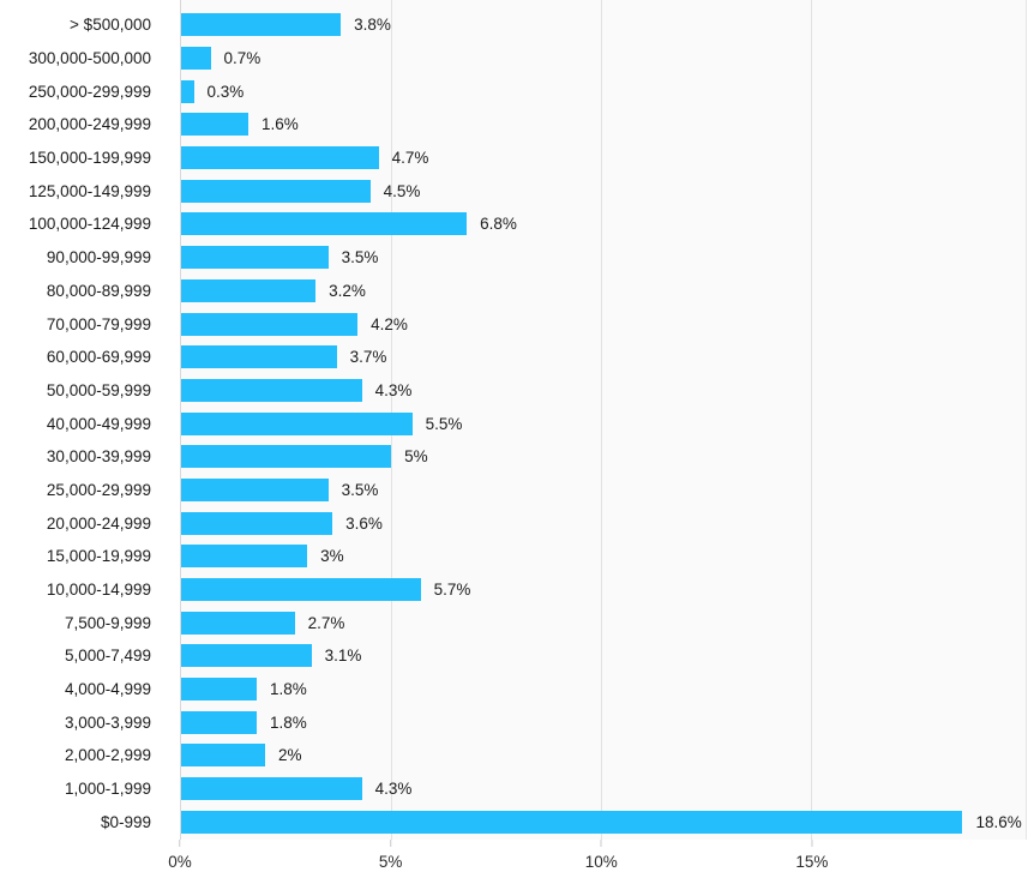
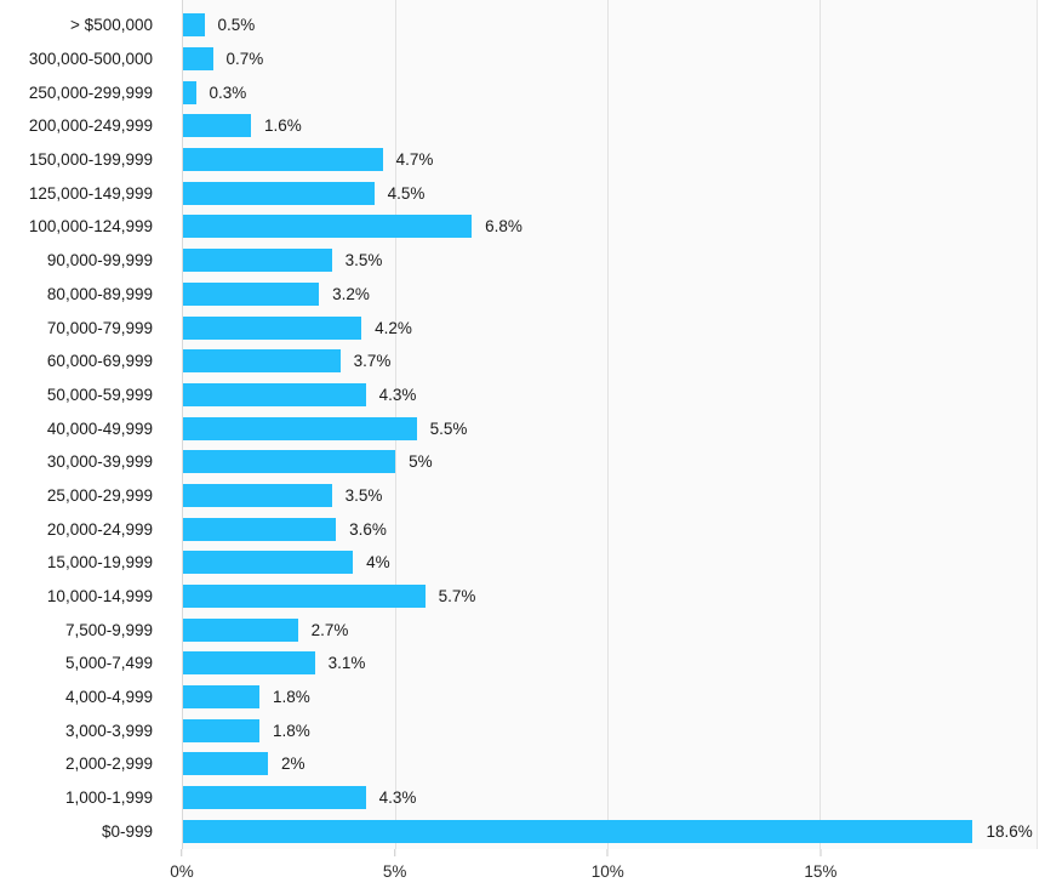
> $500,000: 3.8% -> 0.5%
15,000-19,999: 3% -> 4%
